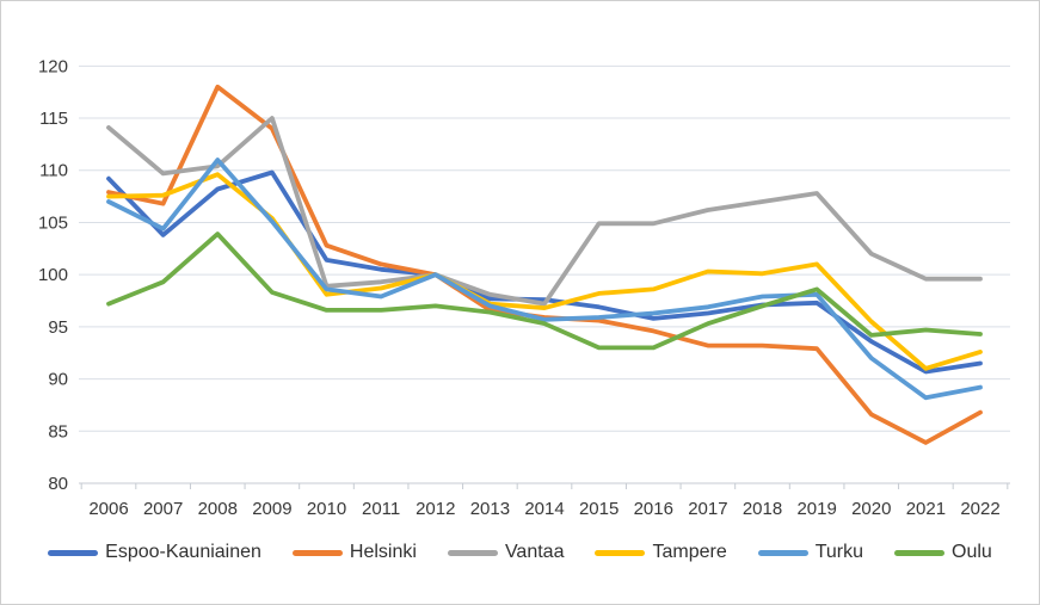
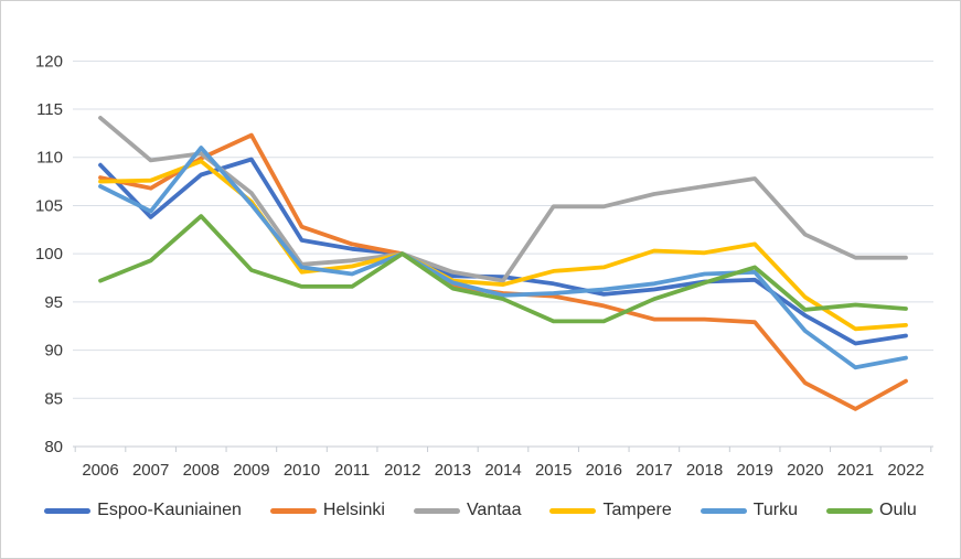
Helsinki/2008: 118 -> 110
Helsinki/2009: 114 -> 112
Vantaa/2009: 115 -> 106
Oulu/2012: 97 -> 100
Tampere/2021: 91 -> 92
